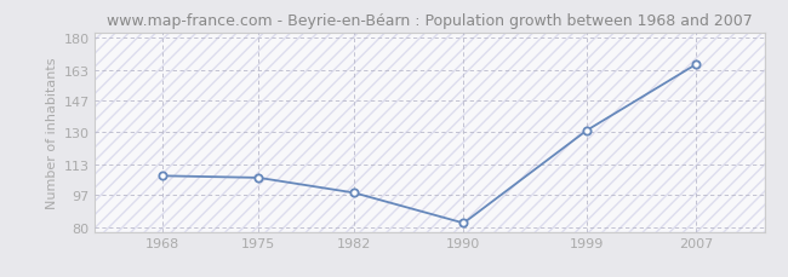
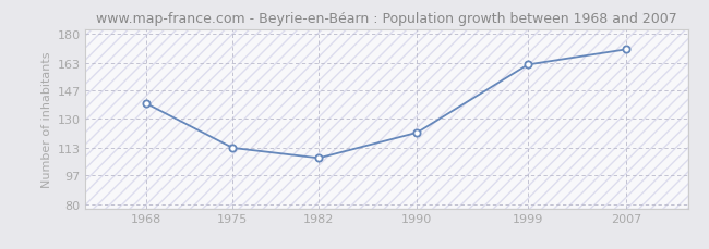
1968: 107 -> 139
1975: 106 -> 113
1982: 98 -> 107
1990: 82 -> 122
1999: 131 -> 162
2007: 166 -> 171
